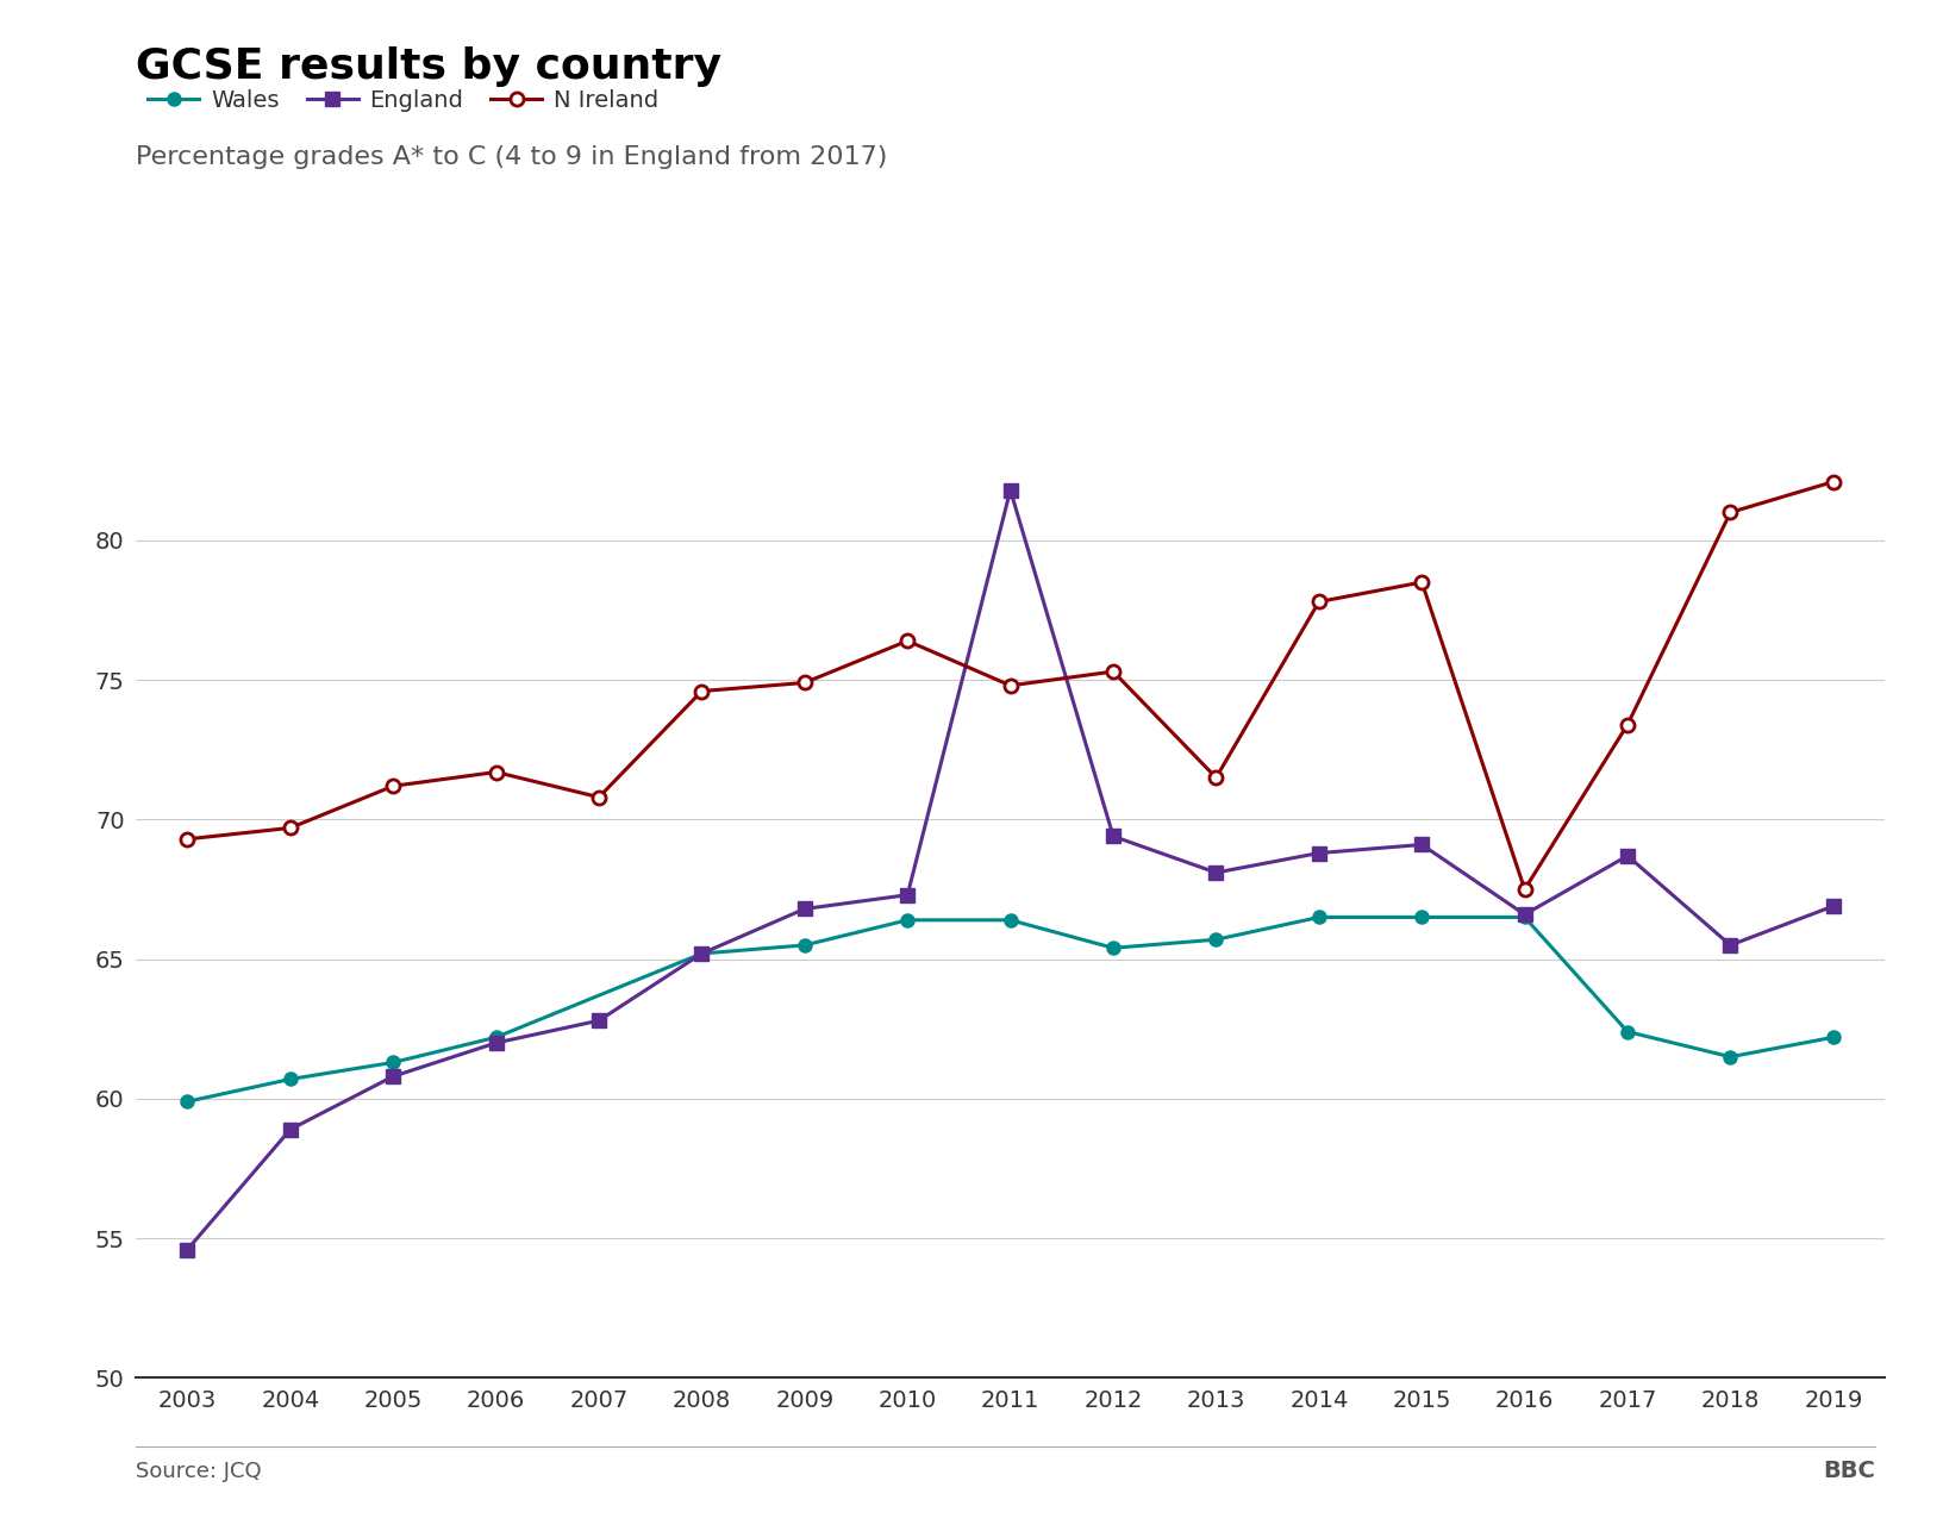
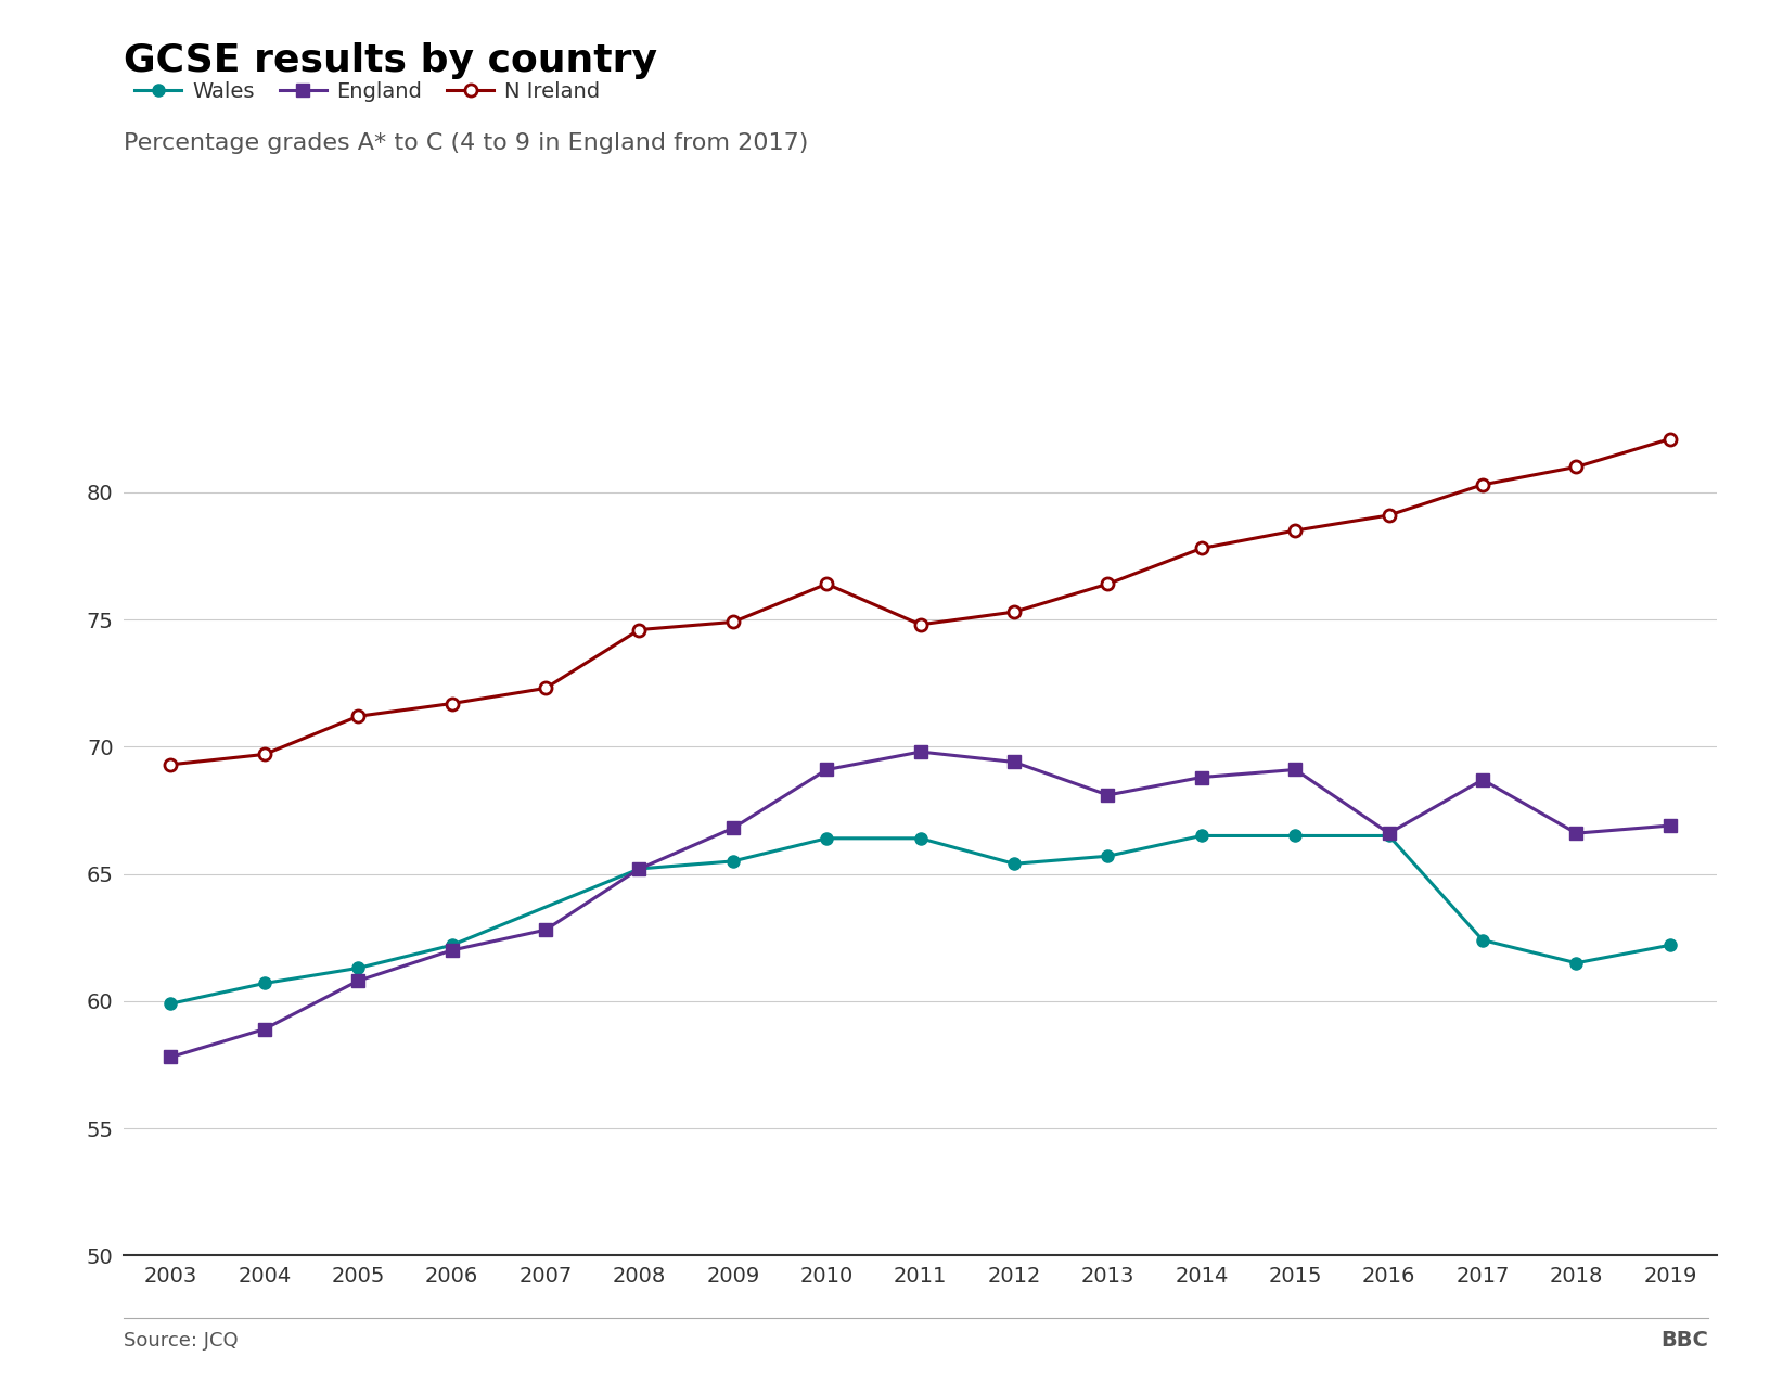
England/2003: 54.6 -> 57.8
N Ireland/2007: 70.8 -> 72.3
England/2010: 67.3 -> 69.1
England/2011: 81.8 -> 69.8
N Ireland/2013: 71.5 -> 76.4
N Ireland/2016: 67.5 -> 79.1
N Ireland/2017: 73.4 -> 80.3
England/2018: 65.5 -> 66.6
